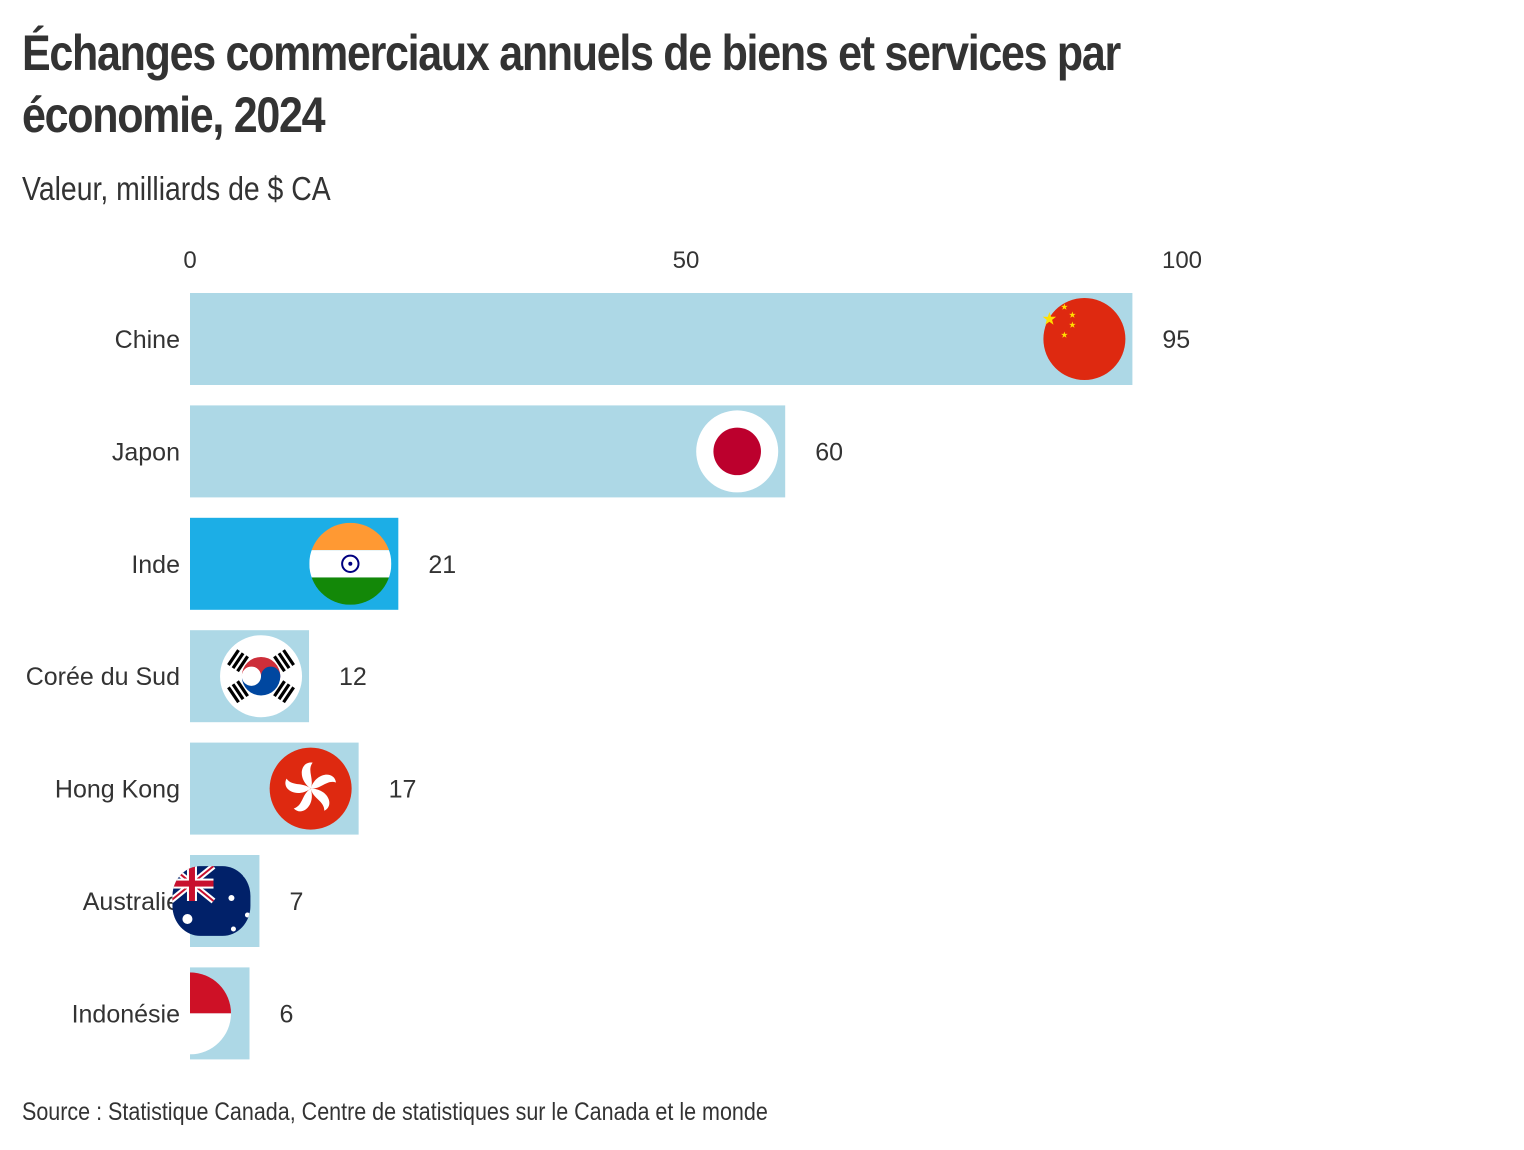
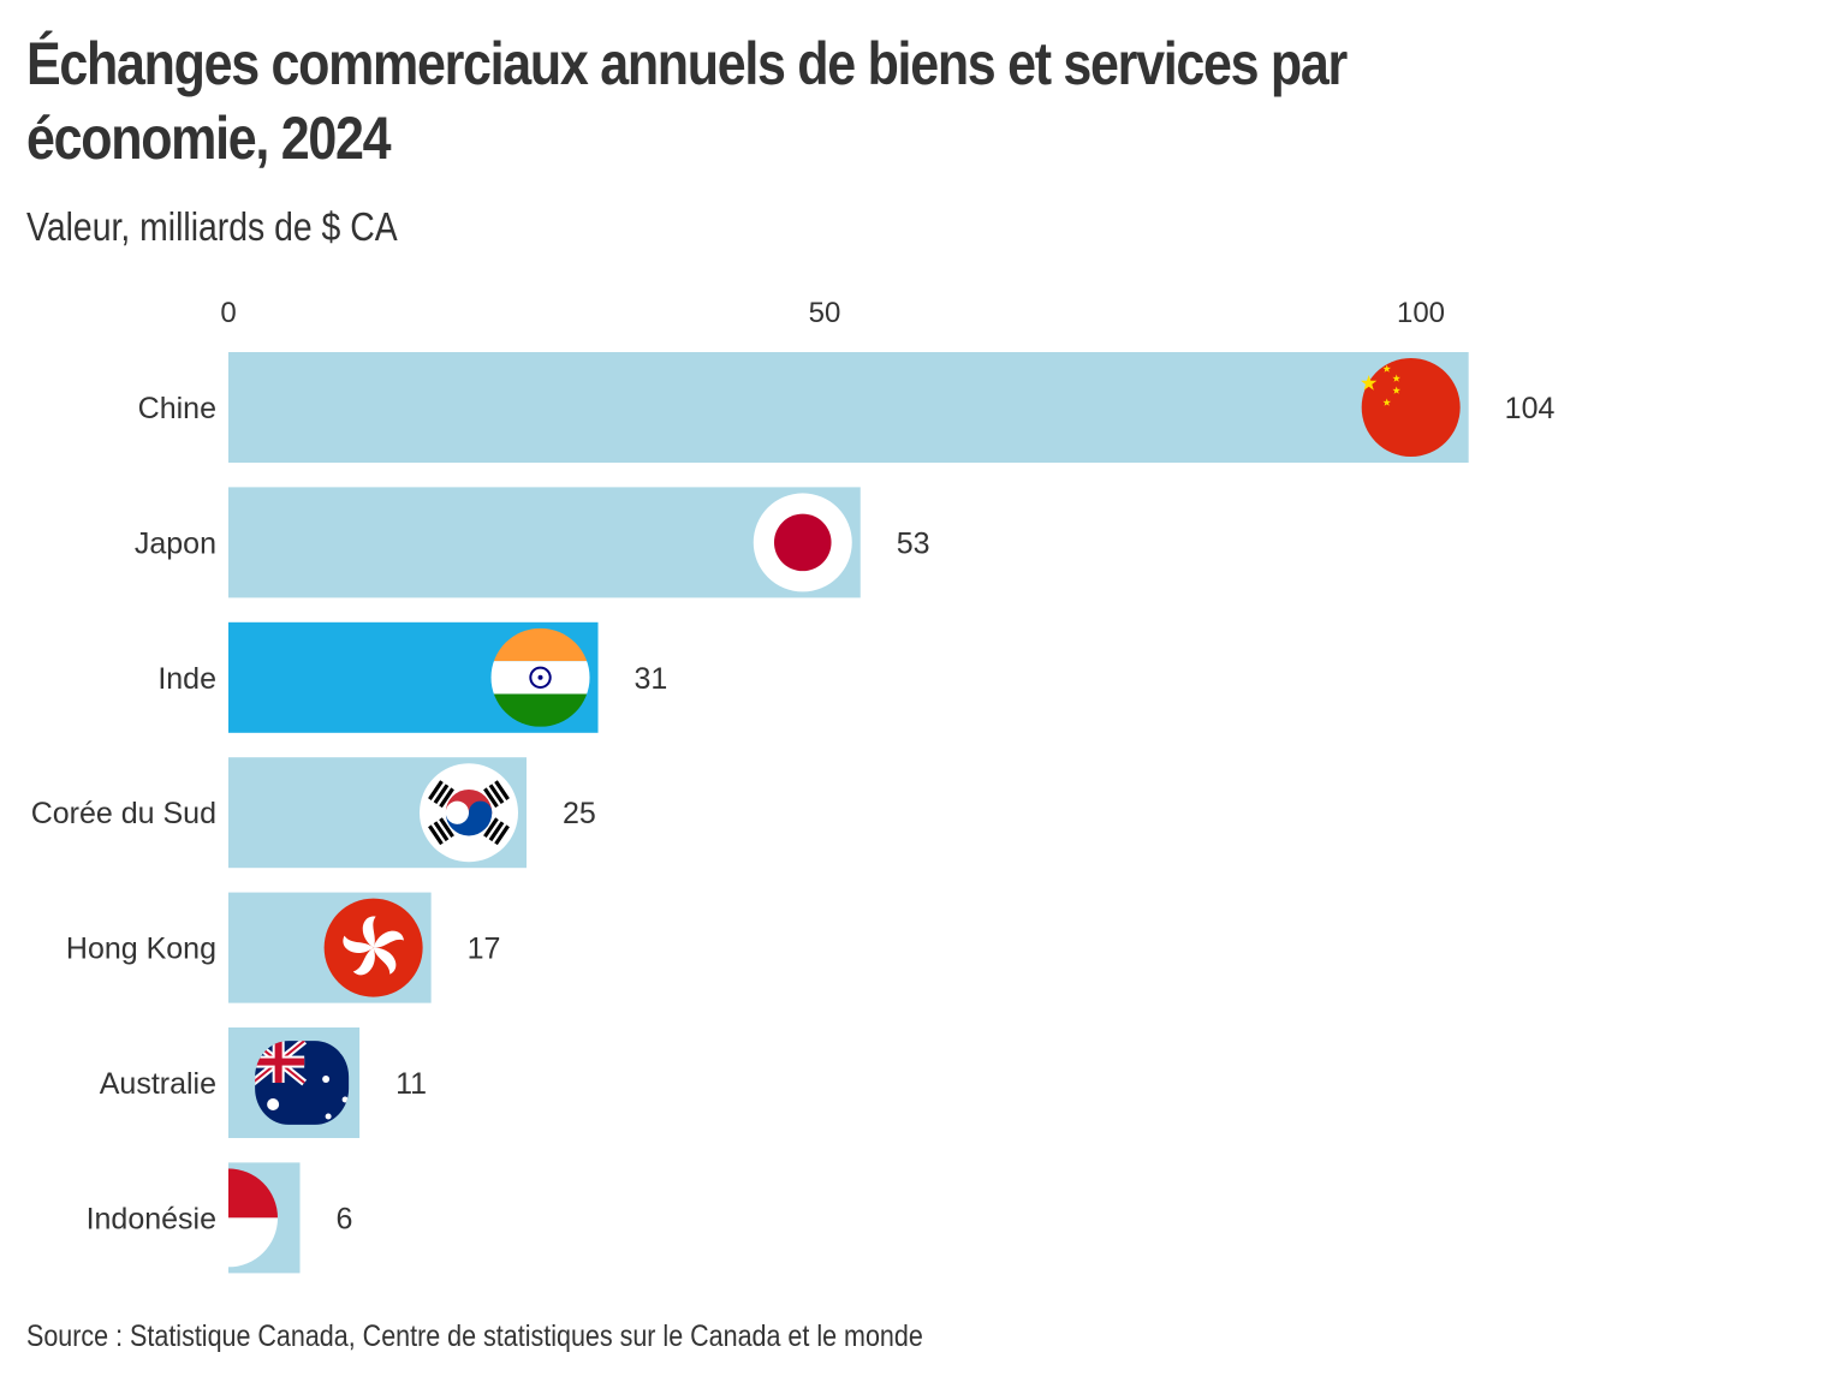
Chine: 95 -> 104
Japon: 60 -> 53
Inde: 21 -> 31
Corée du Sud: 12 -> 25
Australie: 7 -> 11
